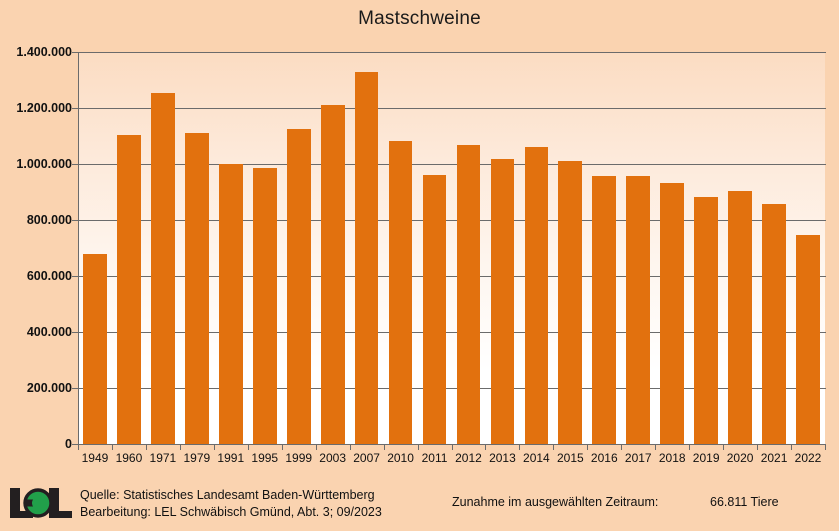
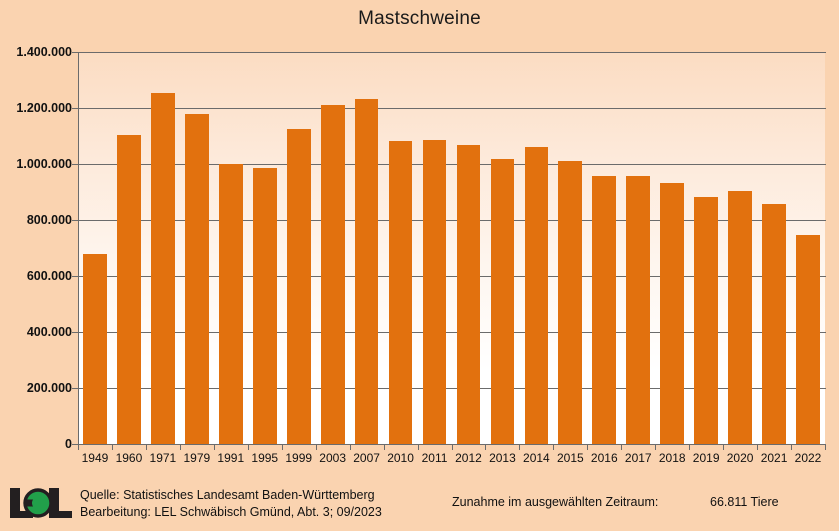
1979: 1110000 -> 1180000
2007: 1330000 -> 1230000
2011: 960000 -> 1090000
